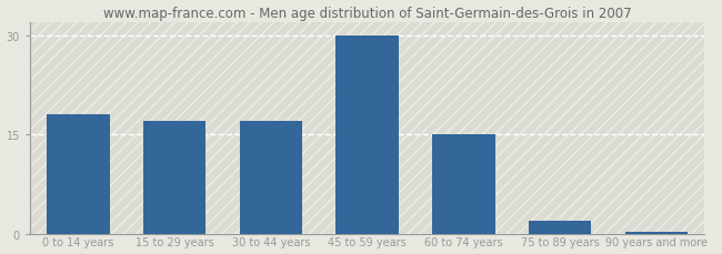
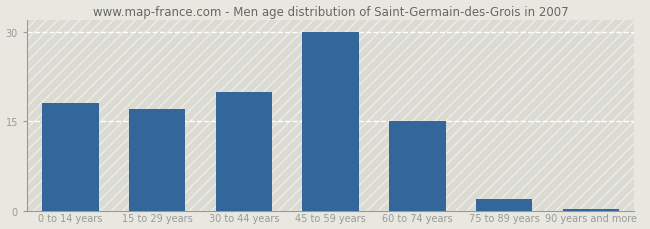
30 to 44 years: 17.0 -> 20.0
